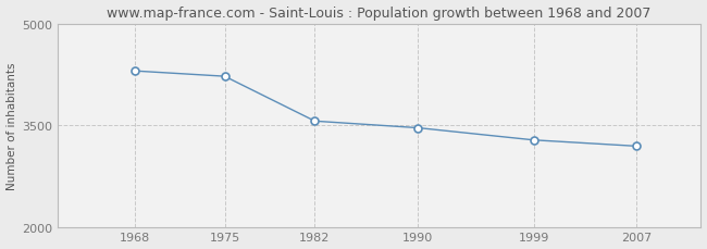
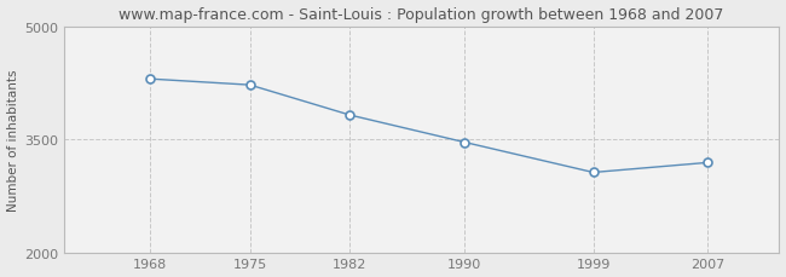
1982: 3560 -> 3820
1999: 3280 -> 3060
